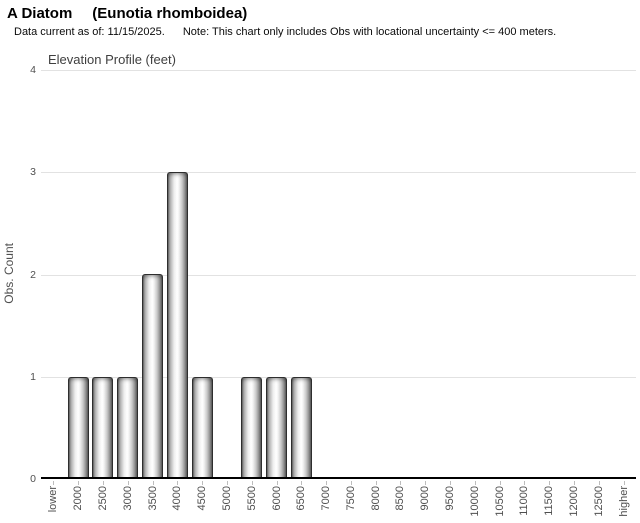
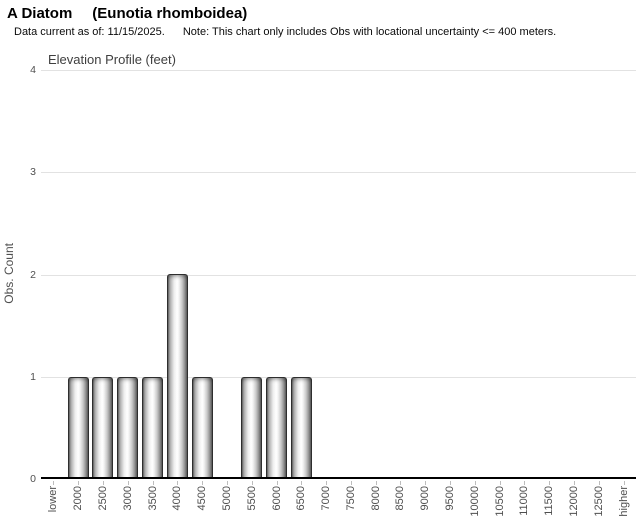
3500: 2 -> 1
4000: 3 -> 2
